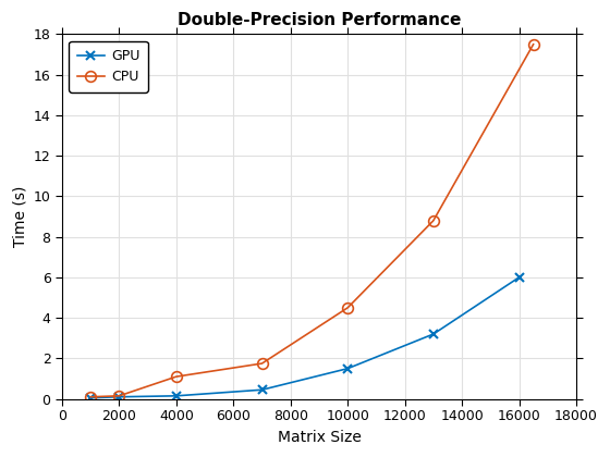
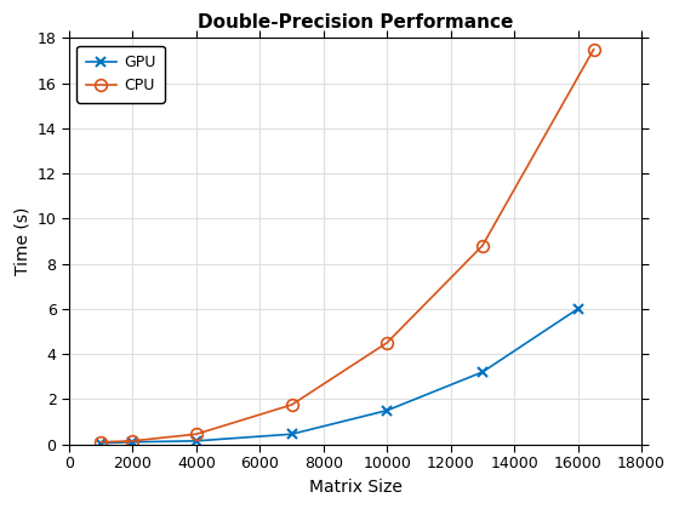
CPU/4000: 1.1 -> 0.5
